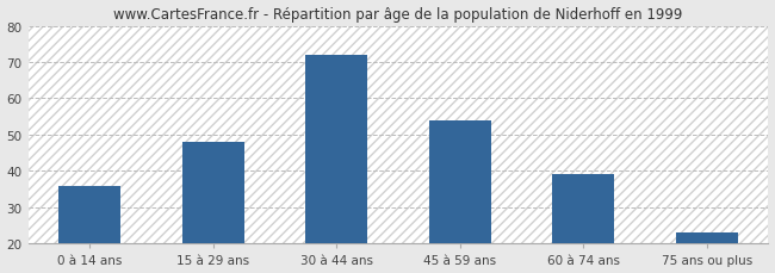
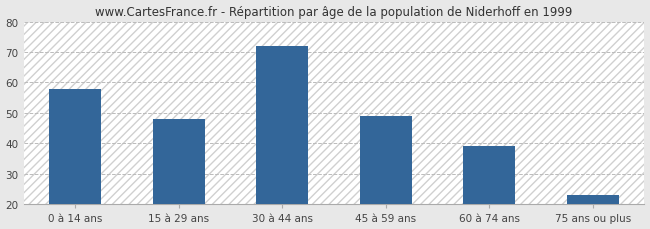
0 à 14 ans: 36 -> 58
45 à 59 ans: 54 -> 49
